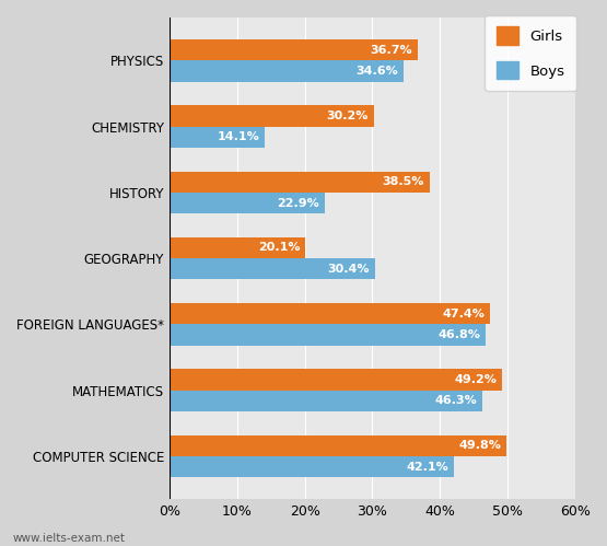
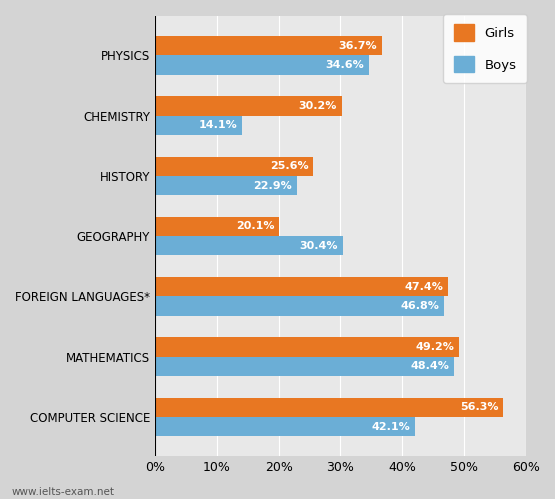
Girls/HISTORY: 38.5% -> 25.6%
Boys/MATHEMATICS: 46.3% -> 48.4%
Girls/COMPUTER SCIENCE: 49.8% -> 56.3%
